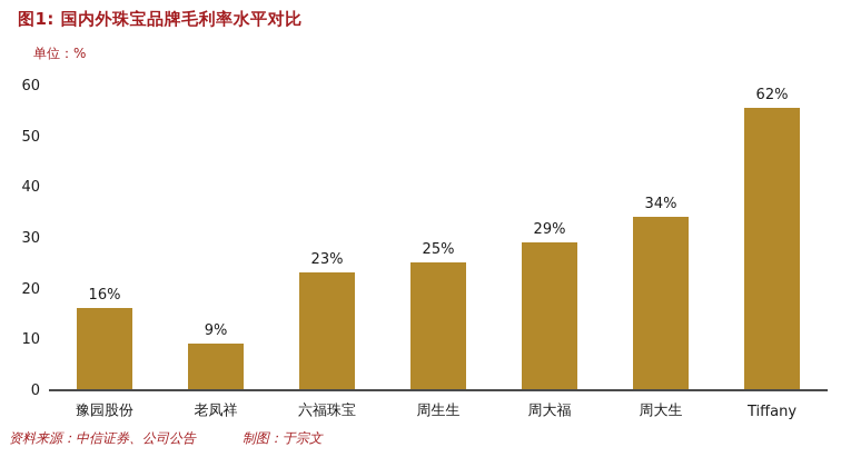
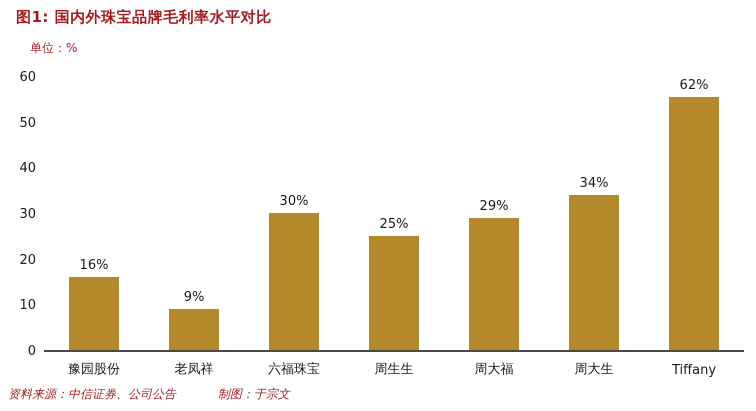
六福珠宝: 23% -> 30%
